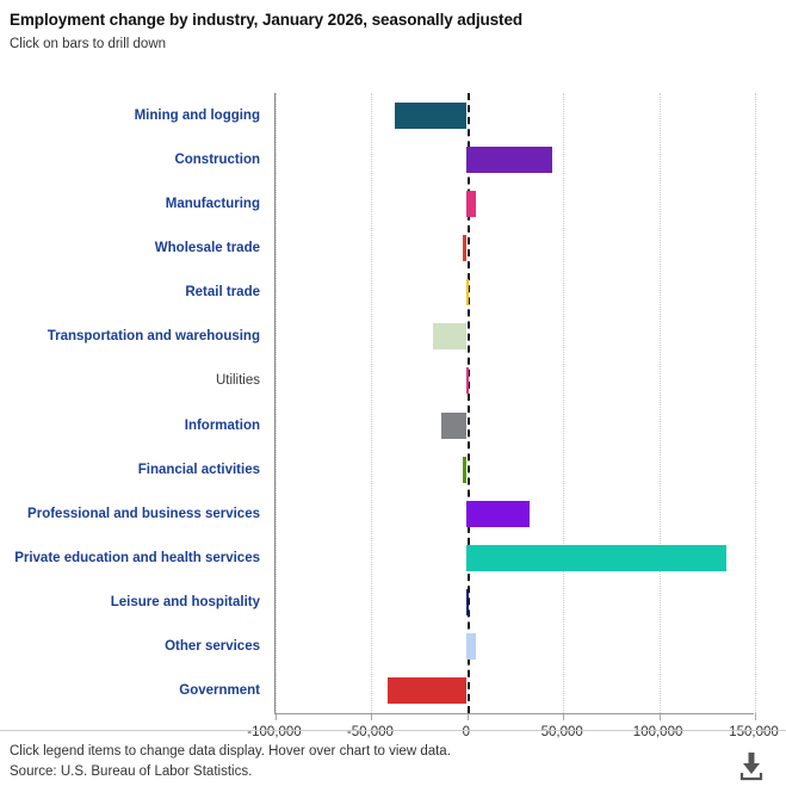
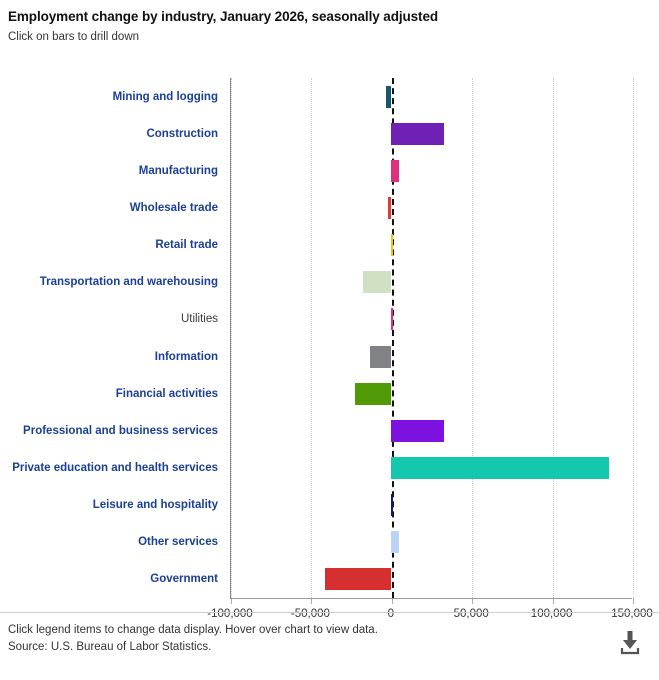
Mining and logging: -37000 -> -3000
Construction: 45000 -> 33000
Financial activities: -2000 -> -22000
